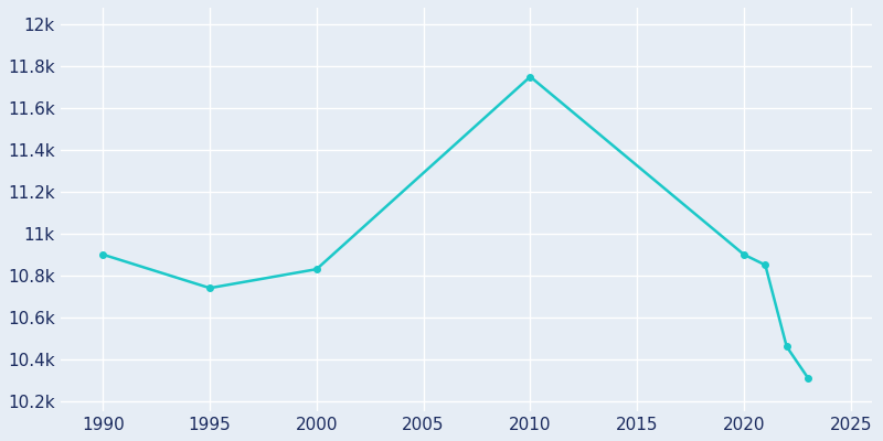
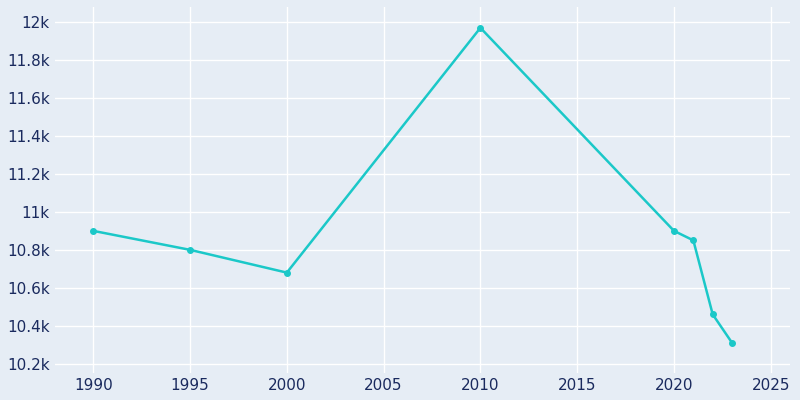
1995: 10.74k -> 10.80k
2000: 10.83k -> 10.68k
2010: 11.75k -> 11.97k
